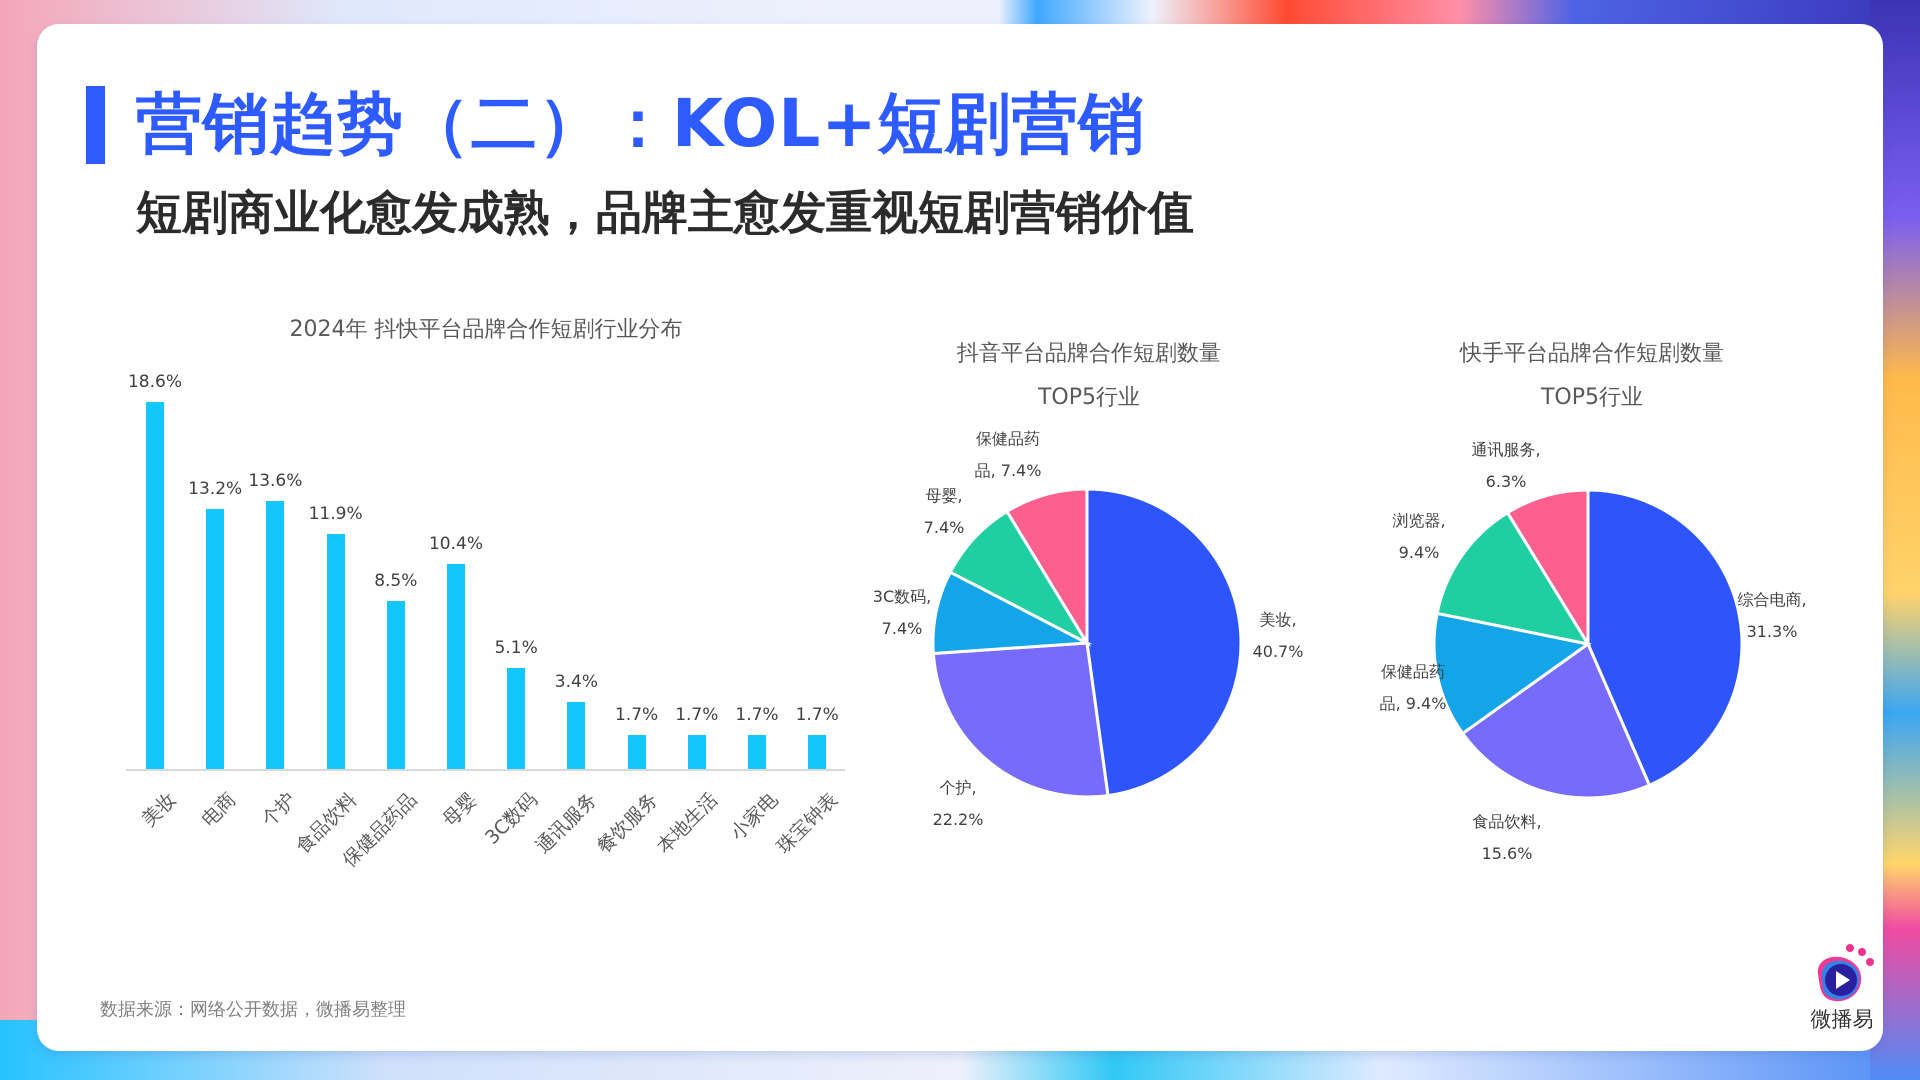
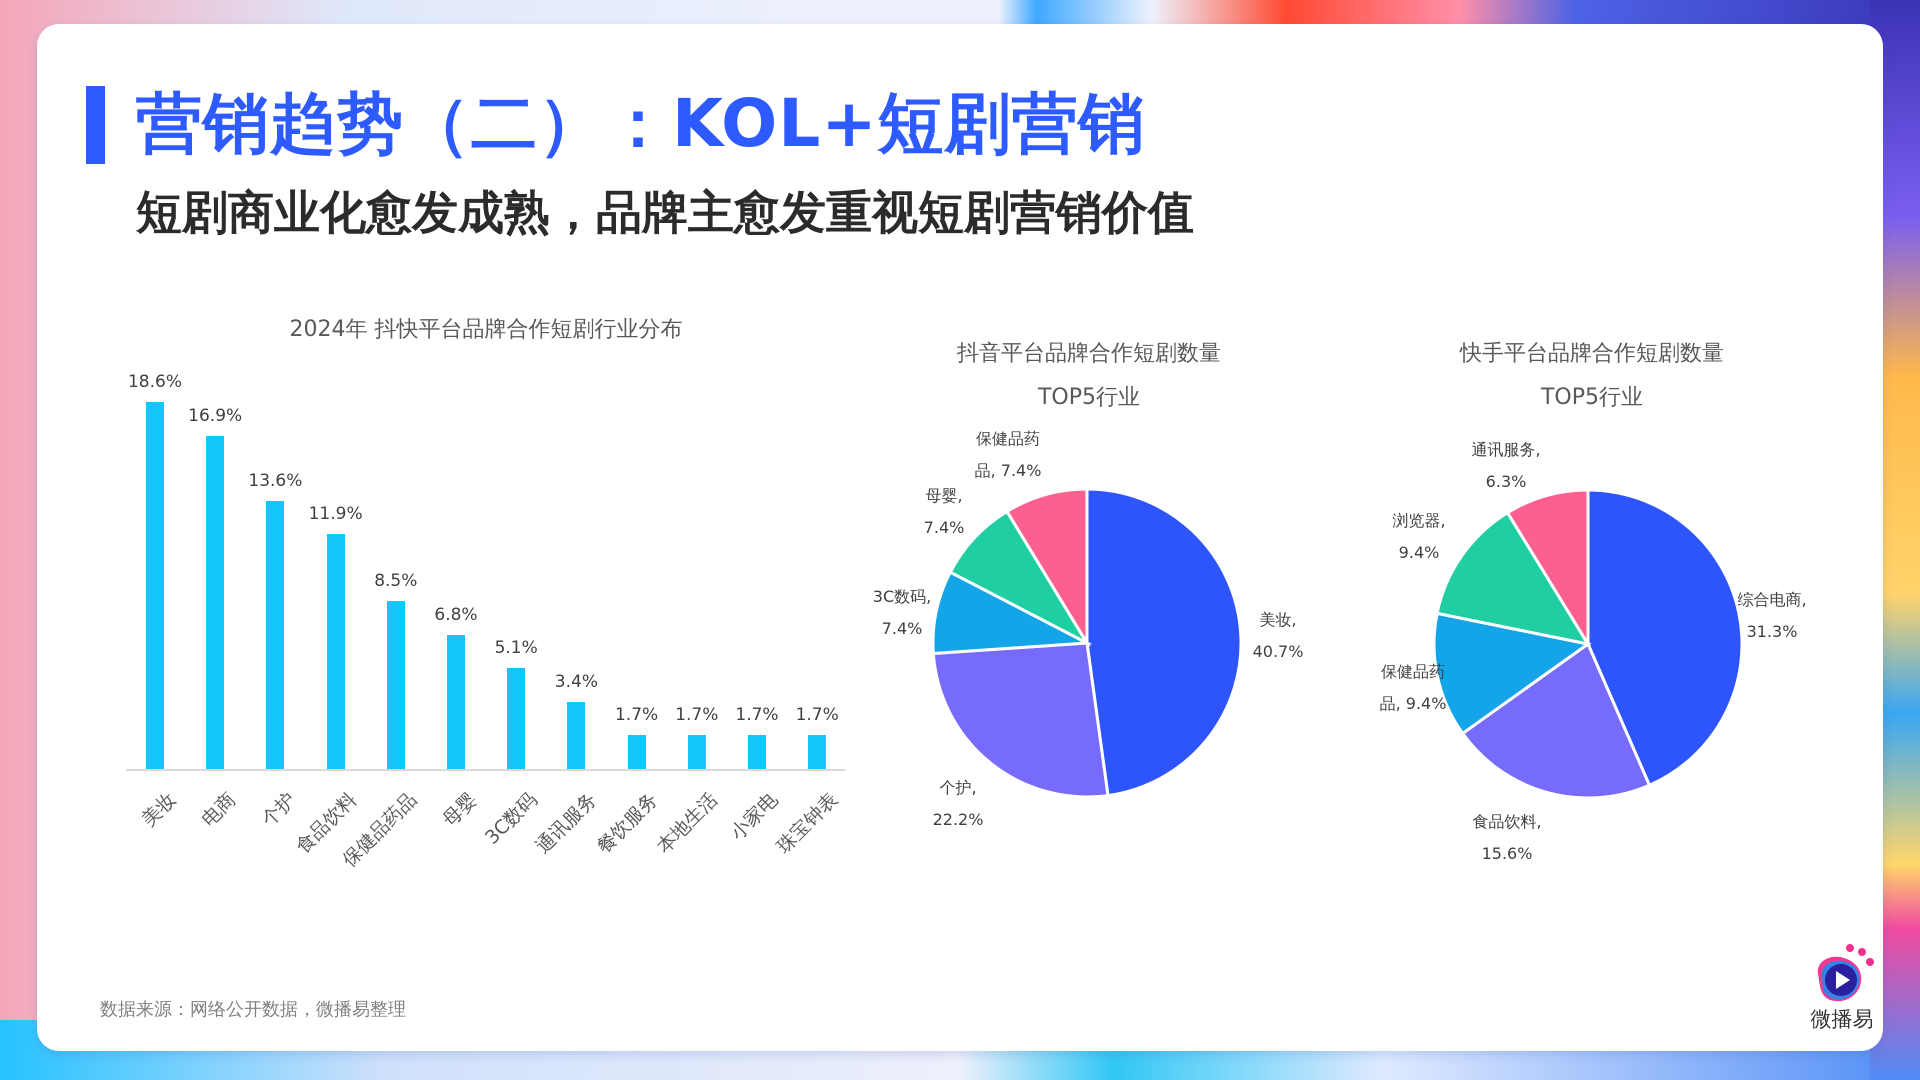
2024年 抖快平台品牌合作短剧行业分布/电商: 13.2% -> 16.9%
2024年 抖快平台品牌合作短剧行业分布/母婴: 10.4% -> 6.8%
